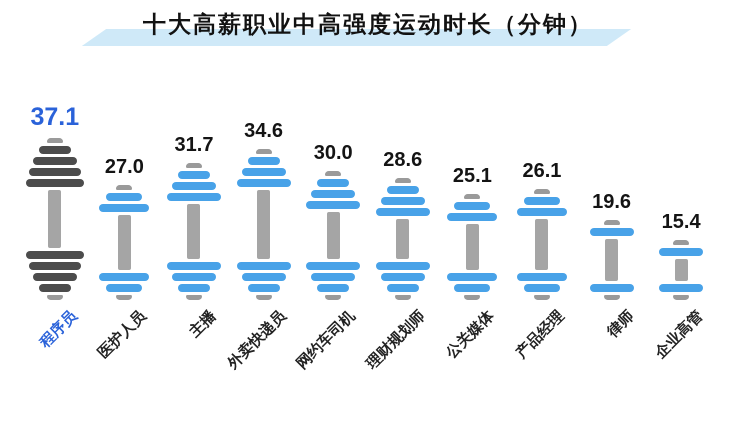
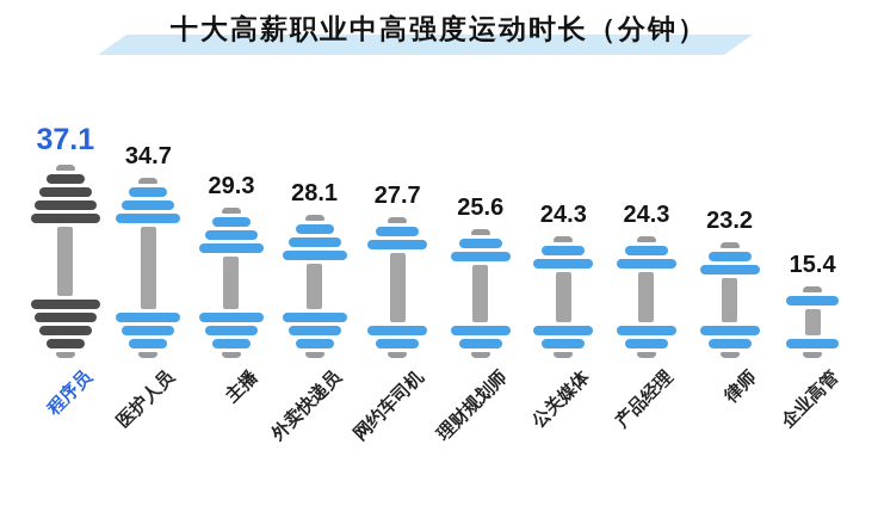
医护人员: 27.0 -> 34.7
主播: 31.7 -> 29.3
外卖快递员: 34.6 -> 28.1
网约车司机: 30.0 -> 27.7
理财规划师: 28.6 -> 25.6
公关媒体: 25.1 -> 24.3
产品经理: 26.1 -> 24.3
律师: 19.6 -> 23.2
